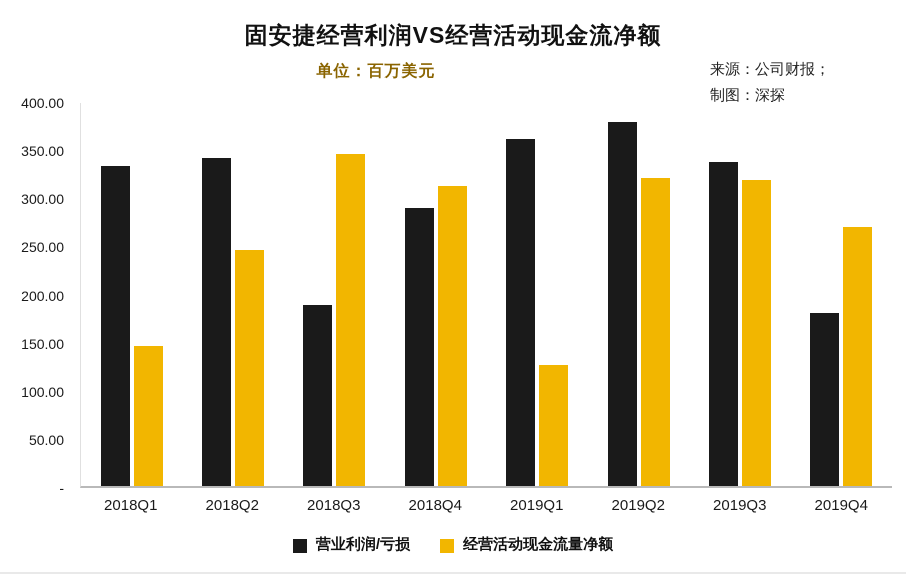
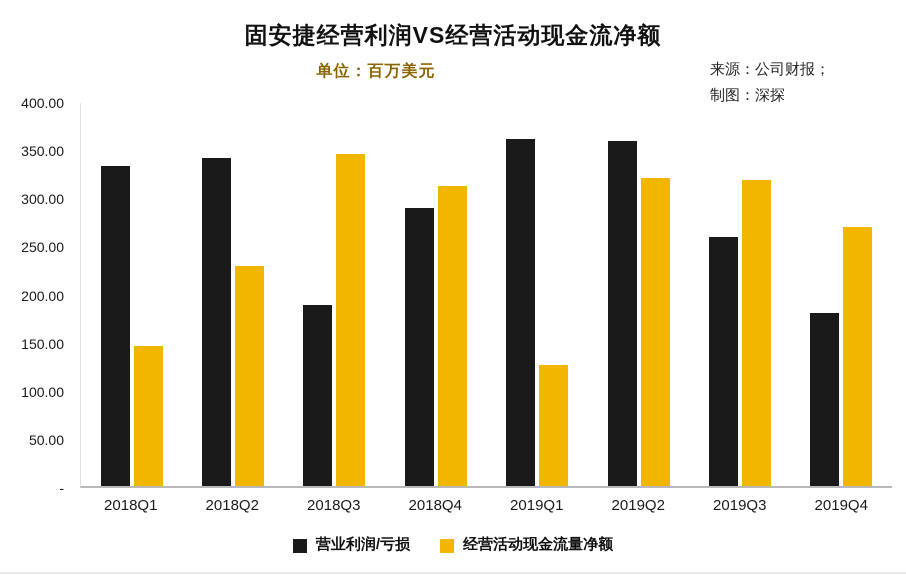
经营活动现金流量净额/2018Q2: 250 -> 230
营业利润/亏损/2019Q2: 380 -> 360
营业利润/亏损/2019Q3: 340 -> 260
